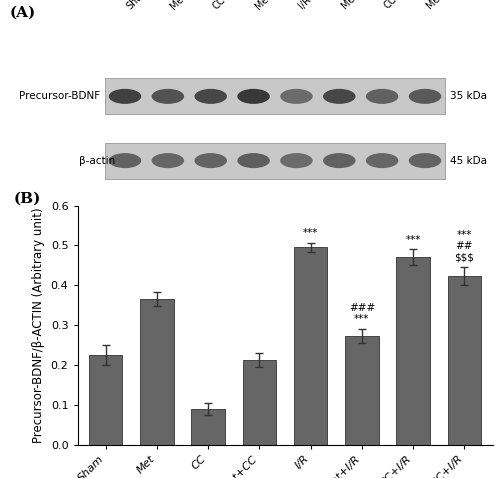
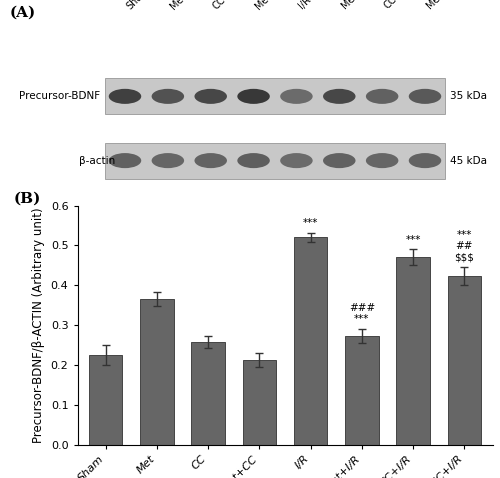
CC: 0.090 -> 0.258
I/R: 0.495 -> 0.520
